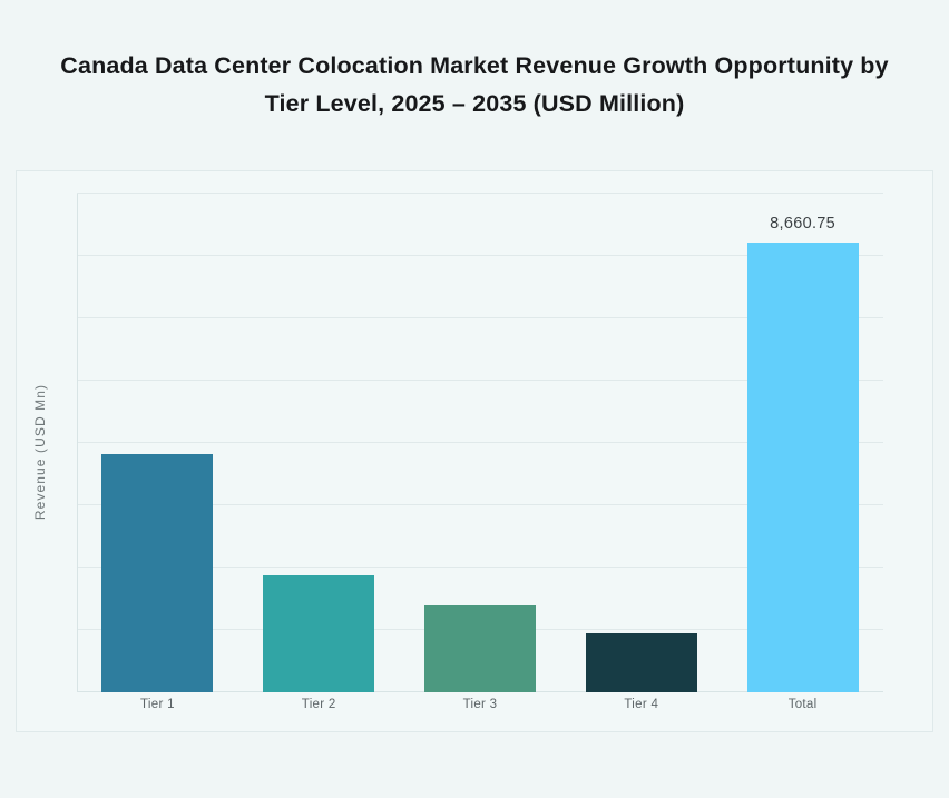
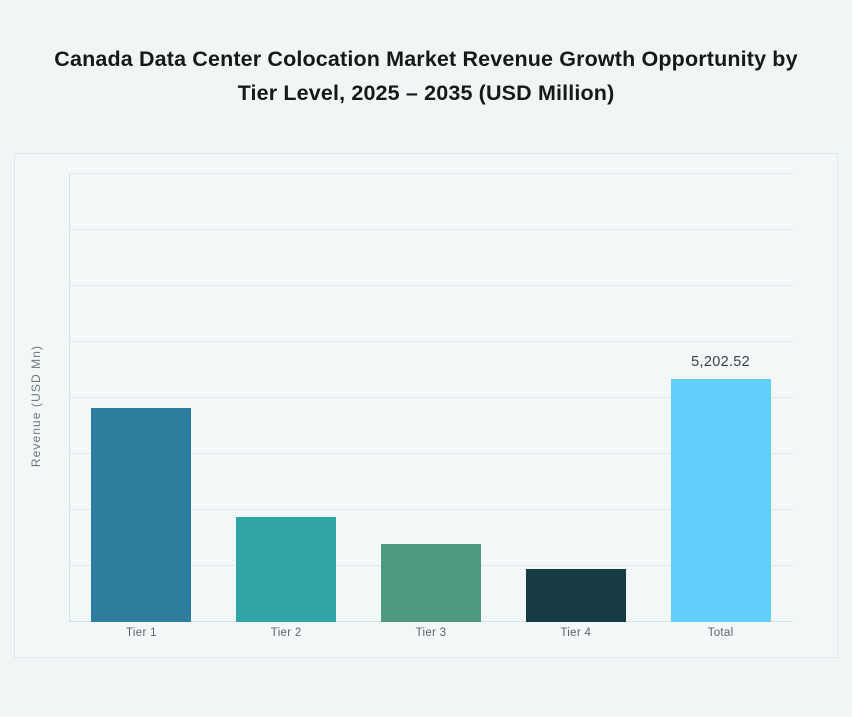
Total: 8,660.75 -> 5,202.52
